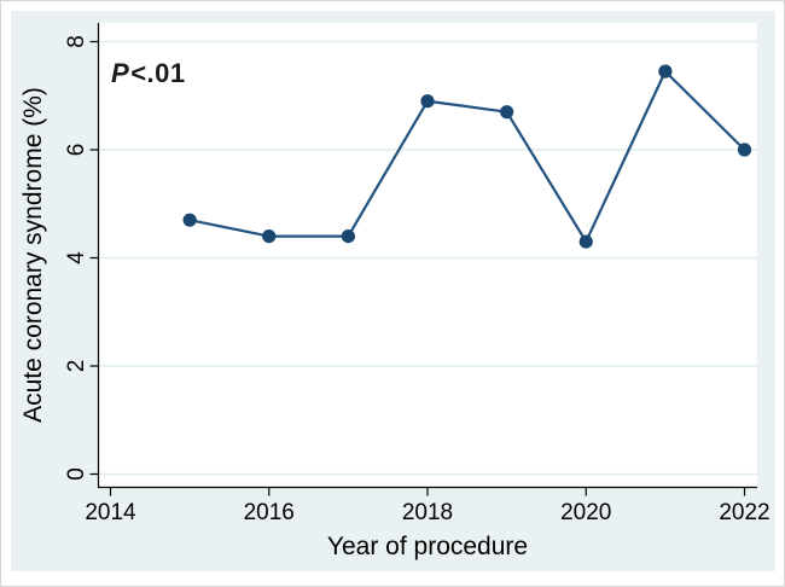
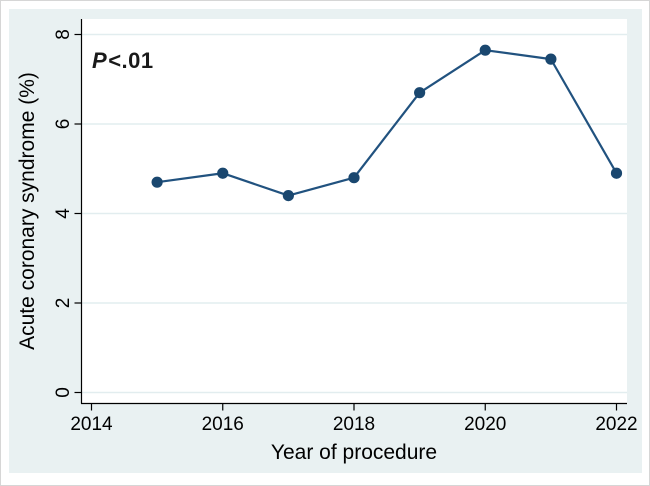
2016: 4.4 -> 4.9
2018: 6.9 -> 4.8
2020: 4.3 -> 7.7
2022: 6.0 -> 4.9
